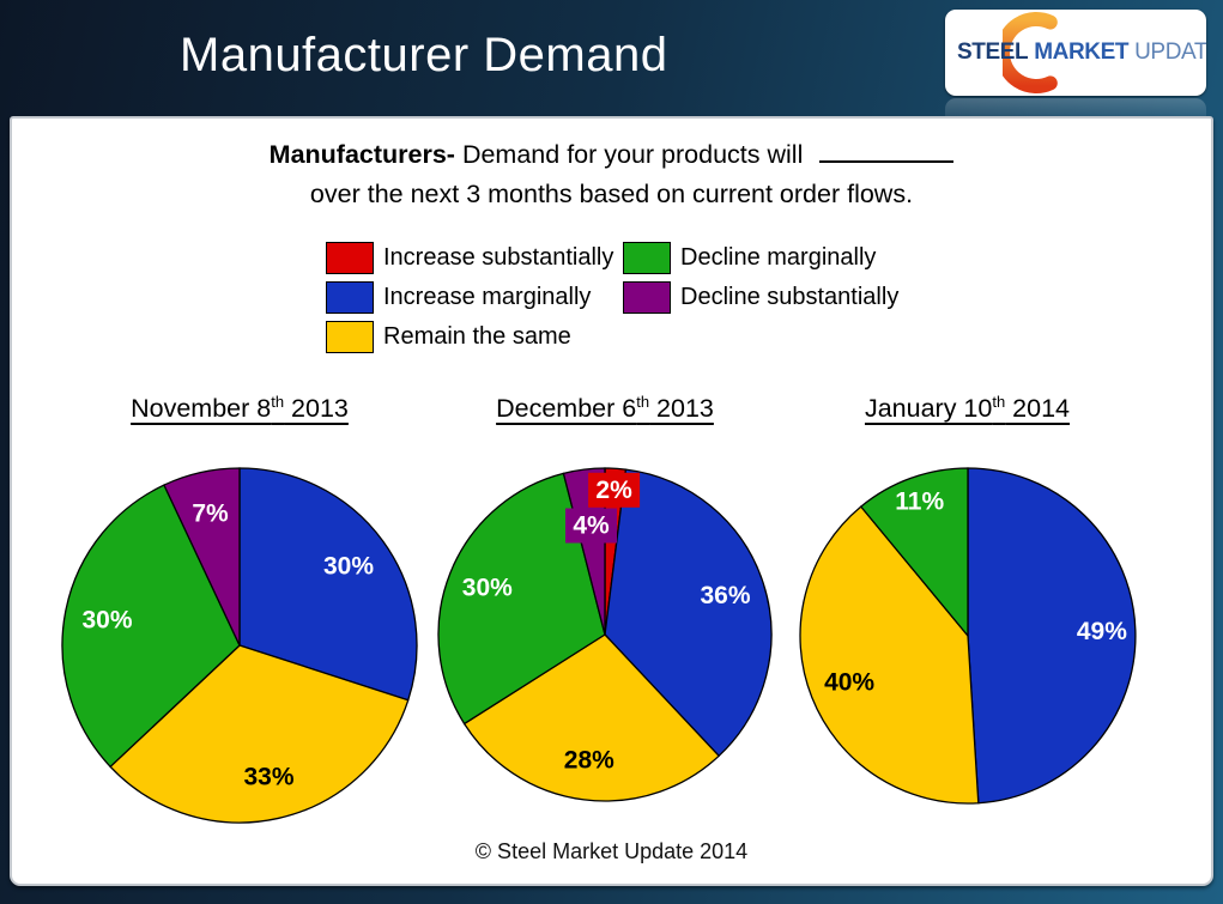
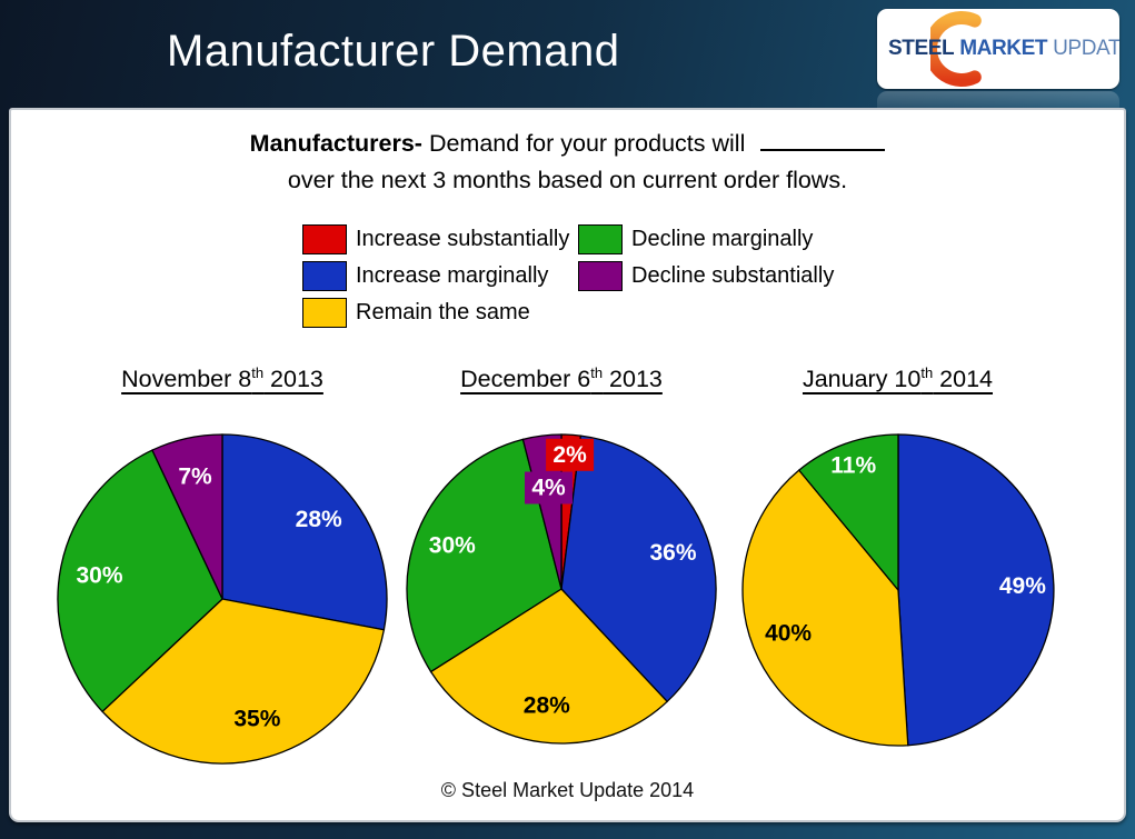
November 8th 2013/Increase marginally: 30% -> 28%
November 8th 2013/Remain the same: 33% -> 35%
